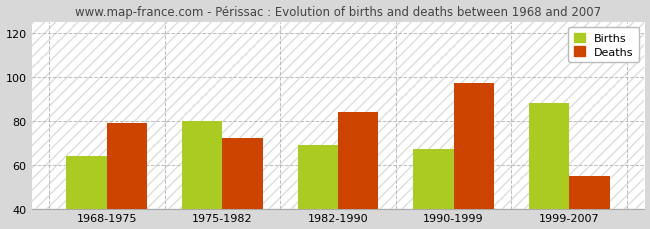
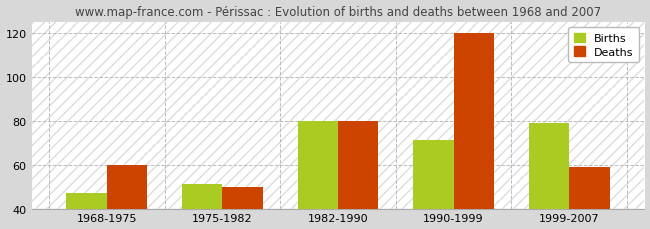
Births/1968-1975: 64 -> 47
Deaths/1968-1975: 79 -> 60
Births/1975-1982: 80 -> 51
Deaths/1975-1982: 72 -> 50
Births/1982-1990: 69 -> 80
Deaths/1982-1990: 84 -> 80
Births/1990-1999: 67 -> 71
Deaths/1990-1999: 97 -> 120
Births/1999-2007: 88 -> 79
Deaths/1999-2007: 55 -> 59
